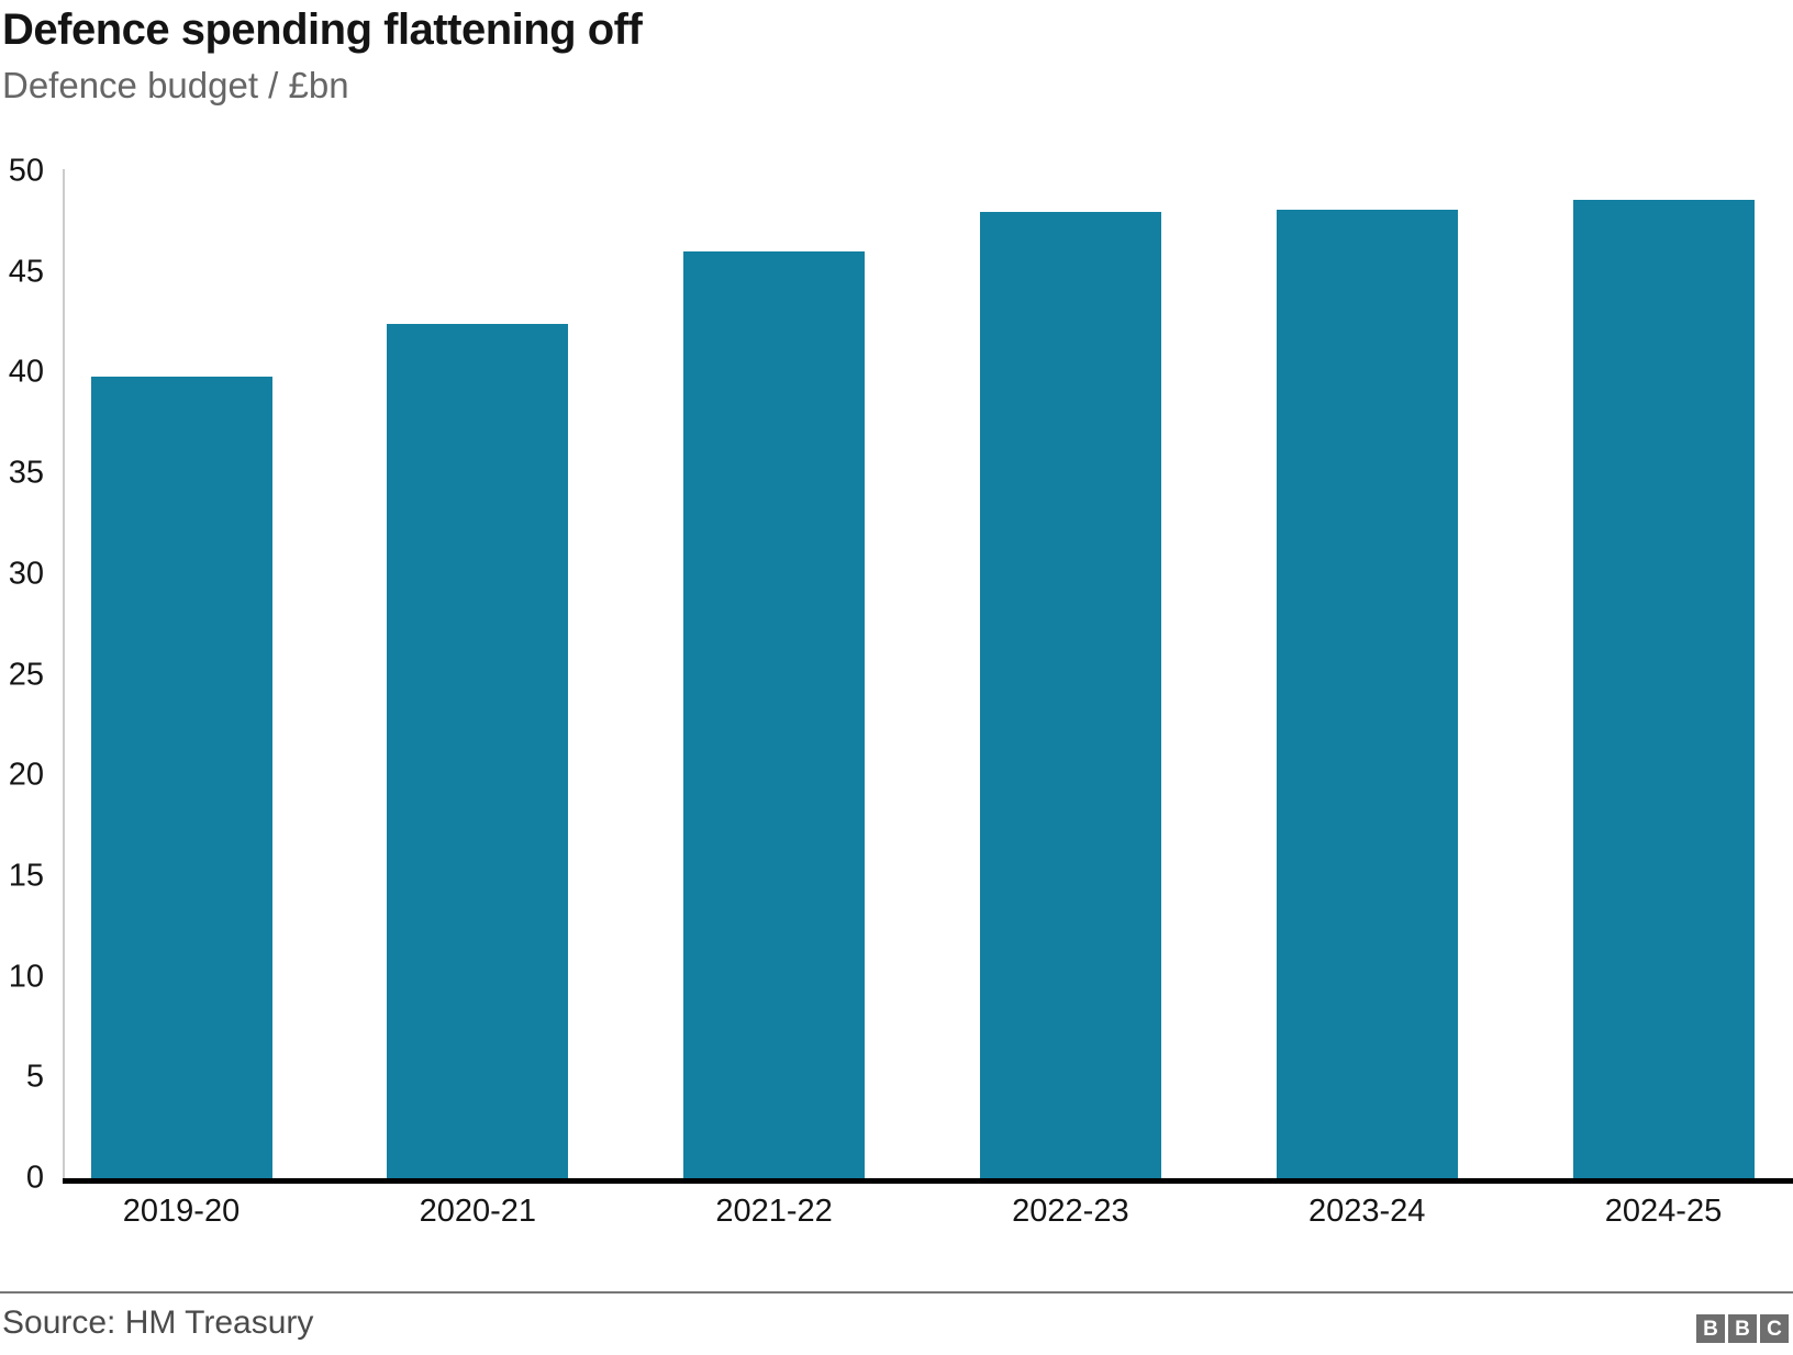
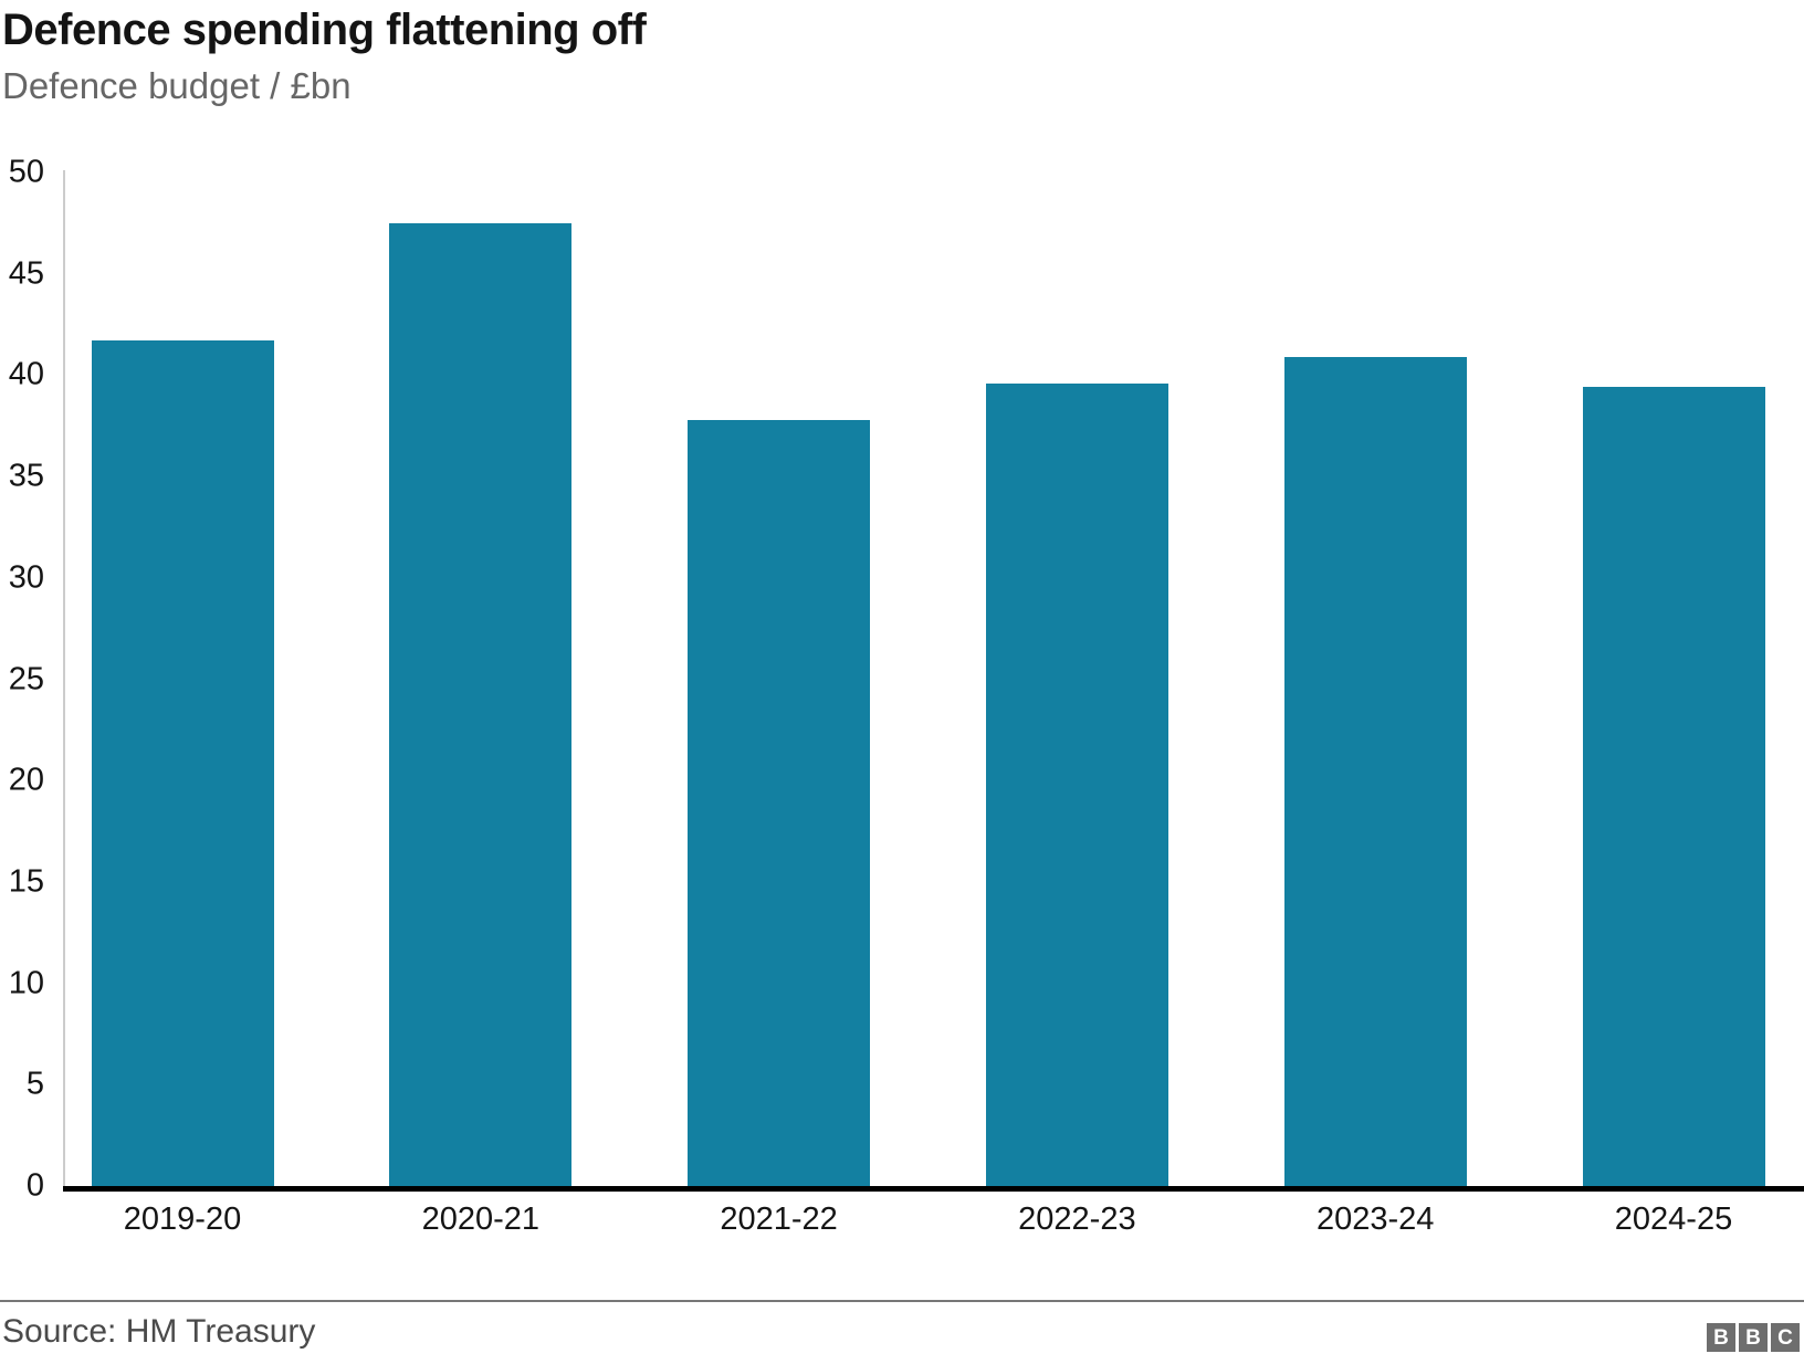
2019-20: 39.8 -> 41.7
2020-21: 42.4 -> 47.5
2021-22: 46.0 -> 37.8
2022-23: 48.0 -> 39.6
2023-24: 48.1 -> 40.9
2024-25: 48.6 -> 39.4
